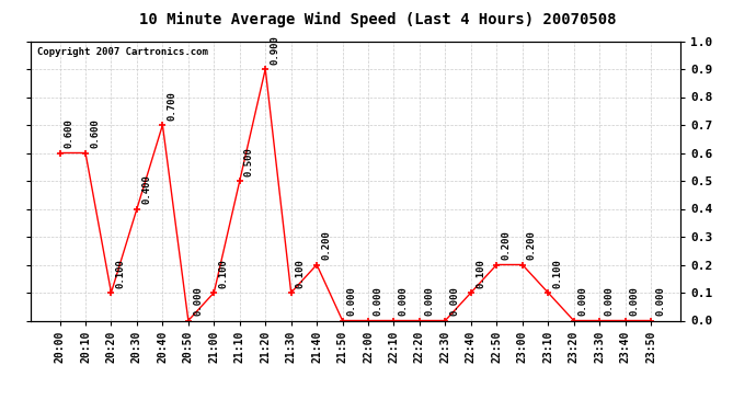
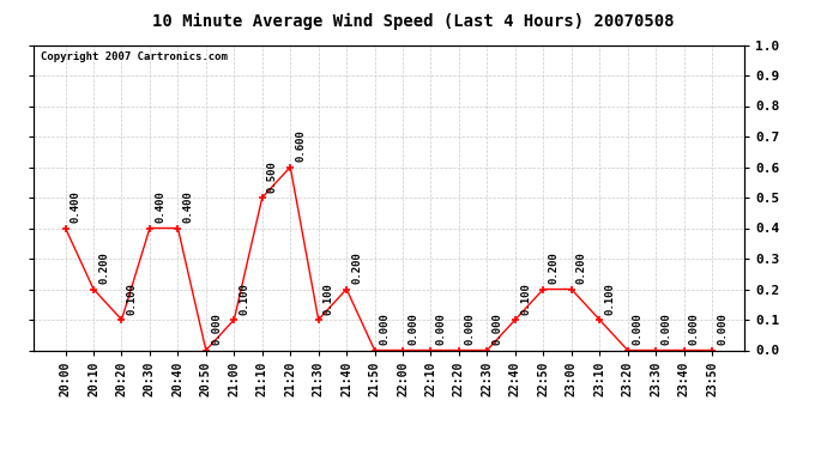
20:00: 0.600 -> 0.400
20:10: 0.600 -> 0.200
20:40: 0.700 -> 0.400
21:20: 0.900 -> 0.600
